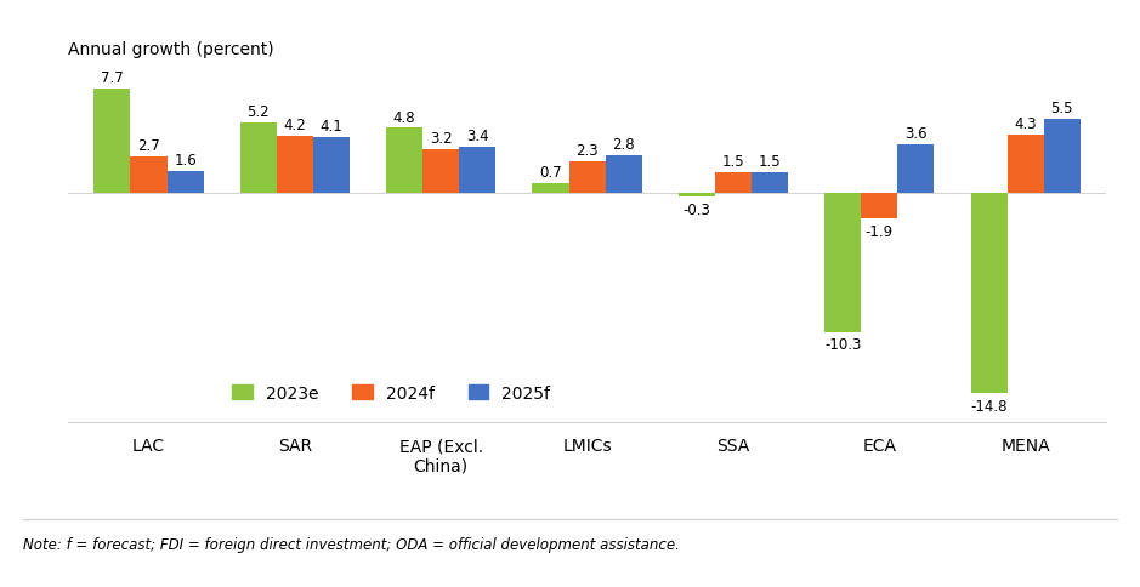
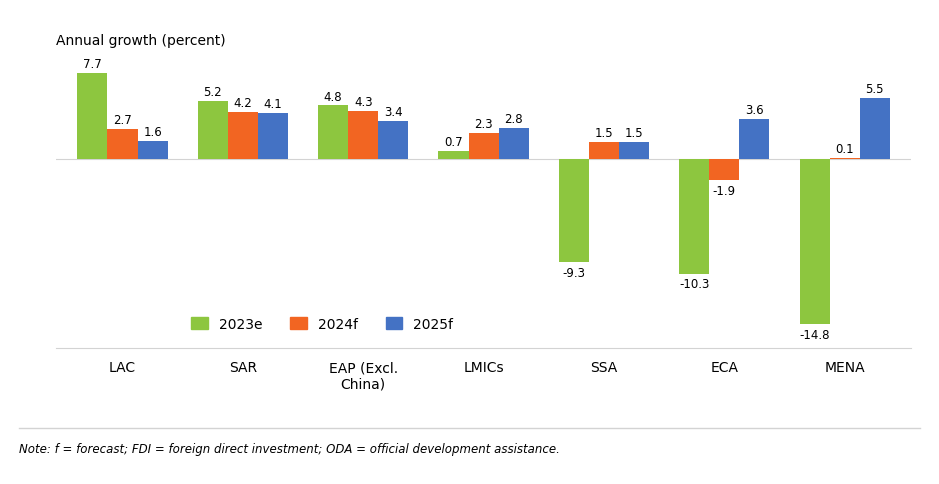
2024f/EAP (Excl. China): 3.2 -> 4.3
2023e/SSA: -0.3 -> -9.3
2024f/MENA: 4.3 -> 0.1
